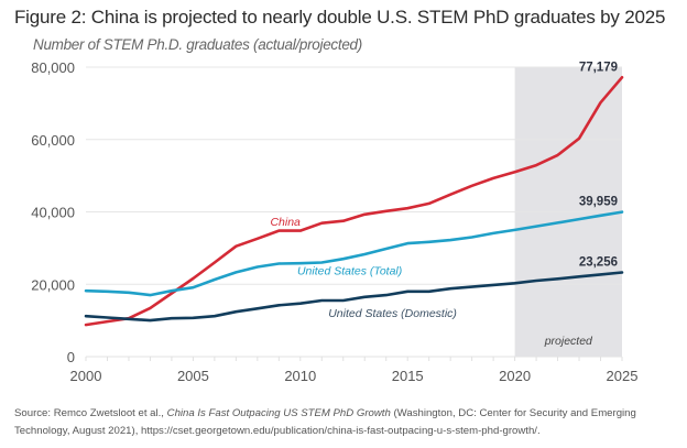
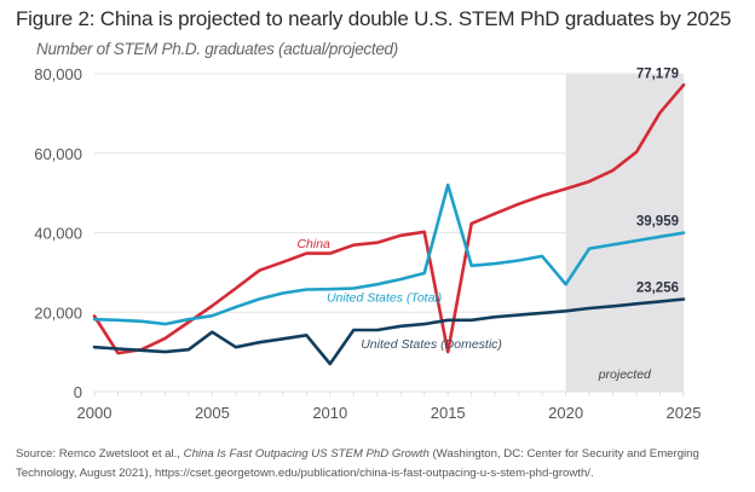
China/2000: 9000 -> 19000
United States (Domestic)/2005: 11000 -> 15000
United States (Domestic)/2010: 15000 -> 7000
China/2015: 41000 -> 10000
United States (Total)/2015: 31000 -> 52000
United States (Total)/2020: 35000 -> 27000
